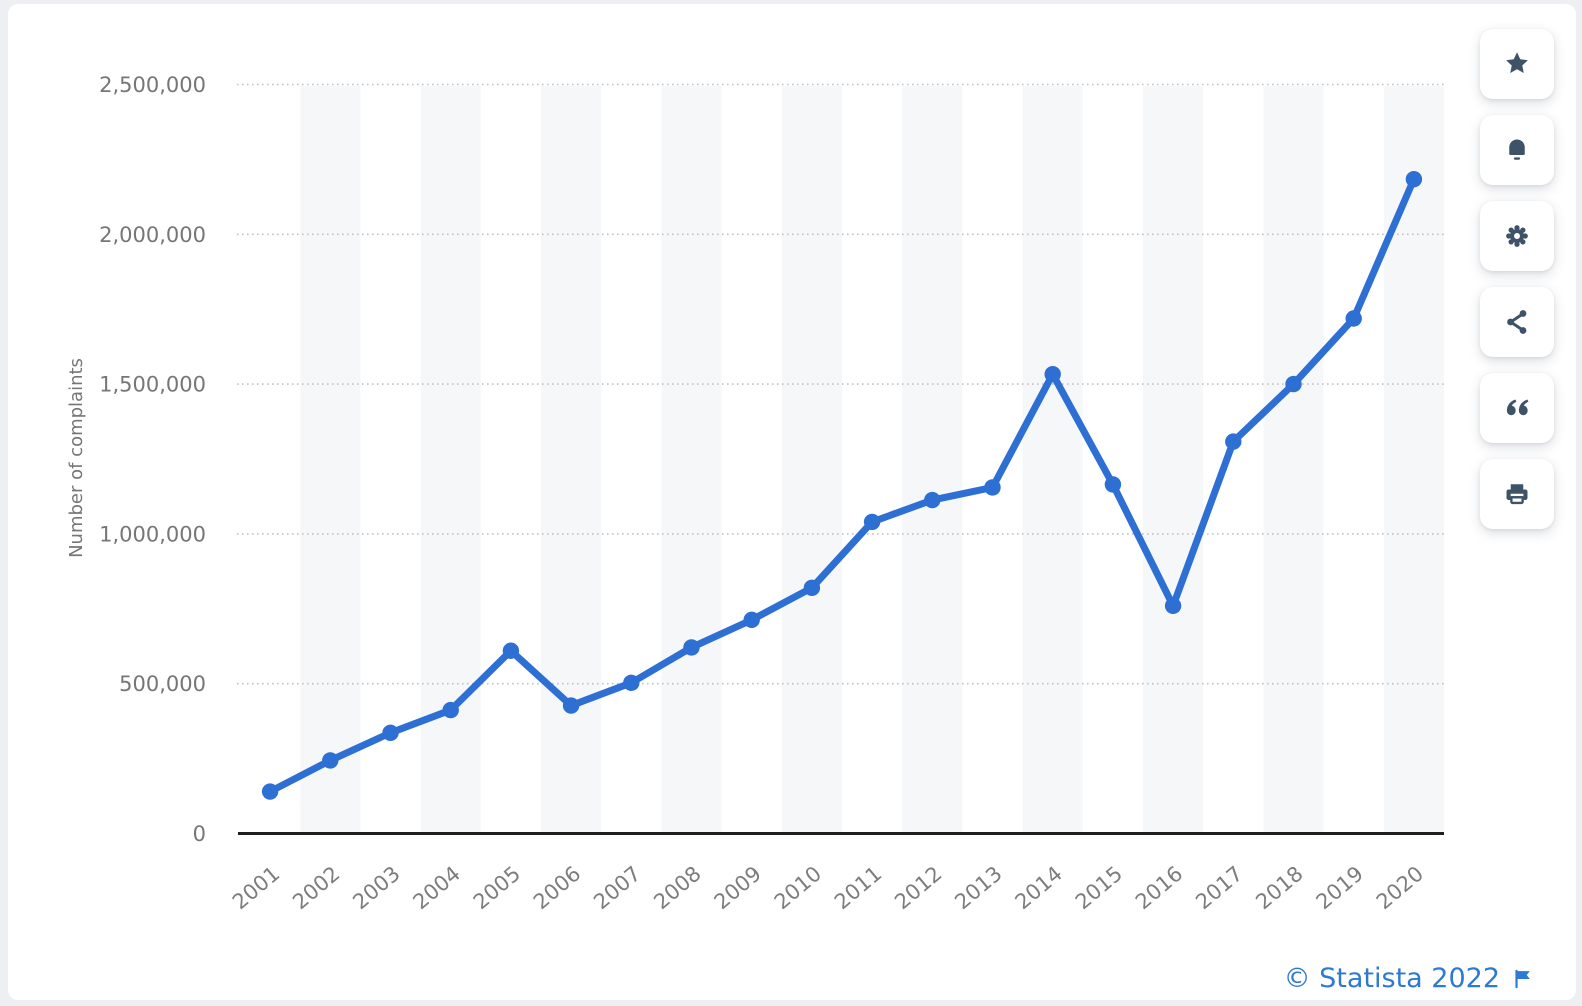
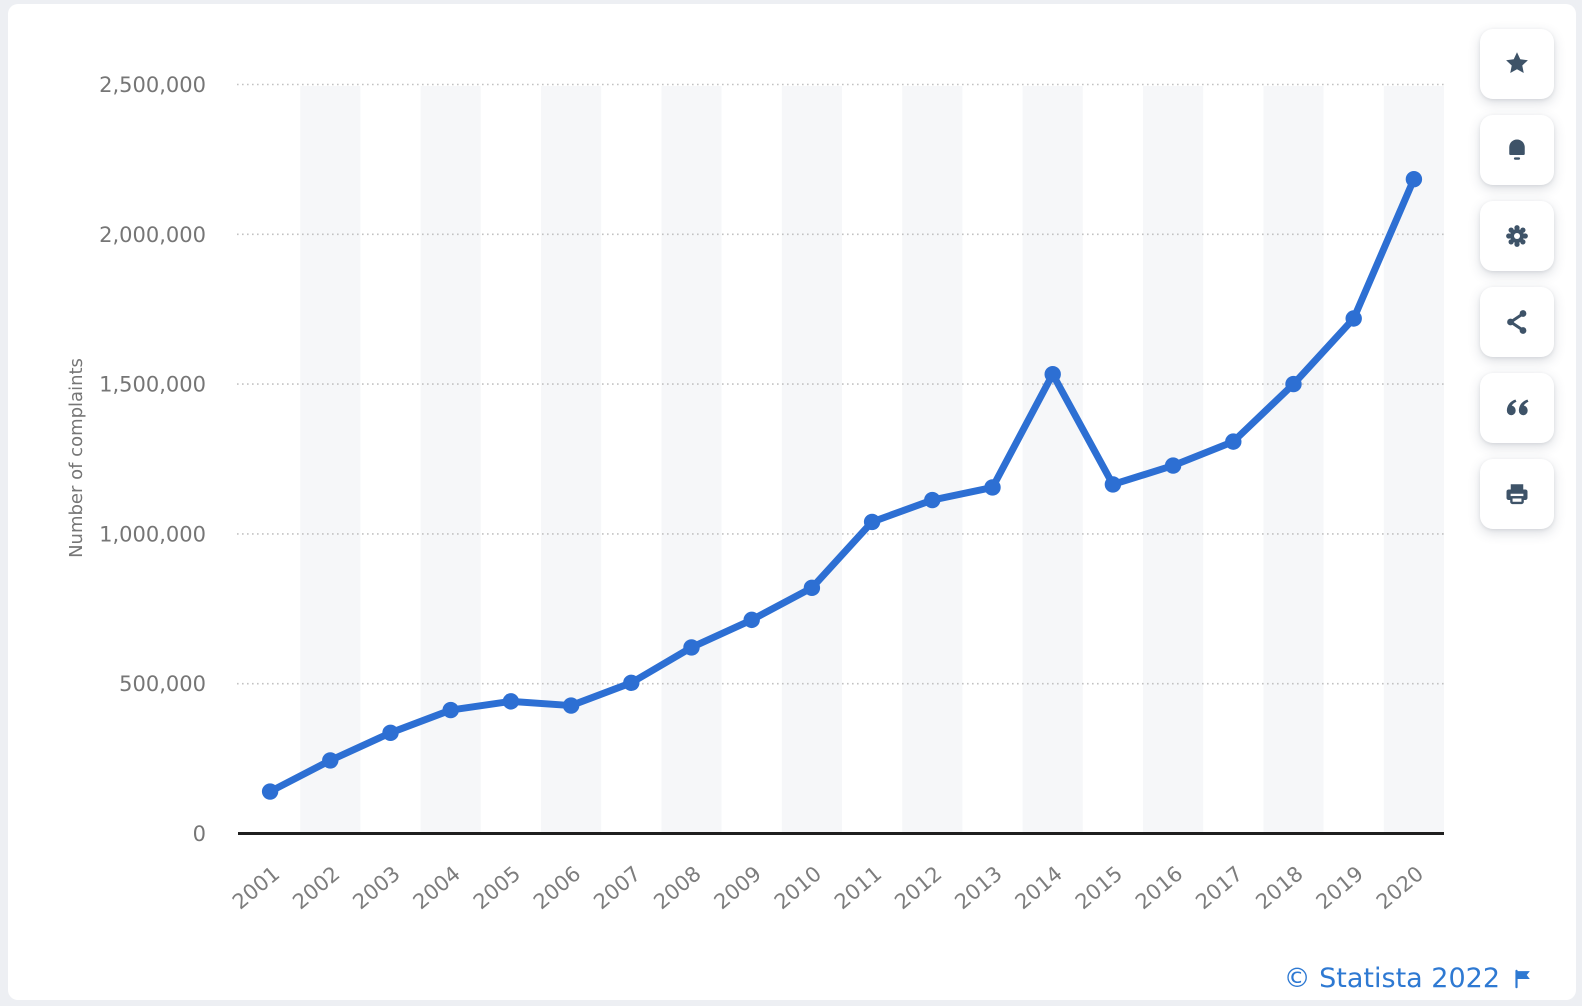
2005: 610000 -> 440000
2016: 760000 -> 1230000
